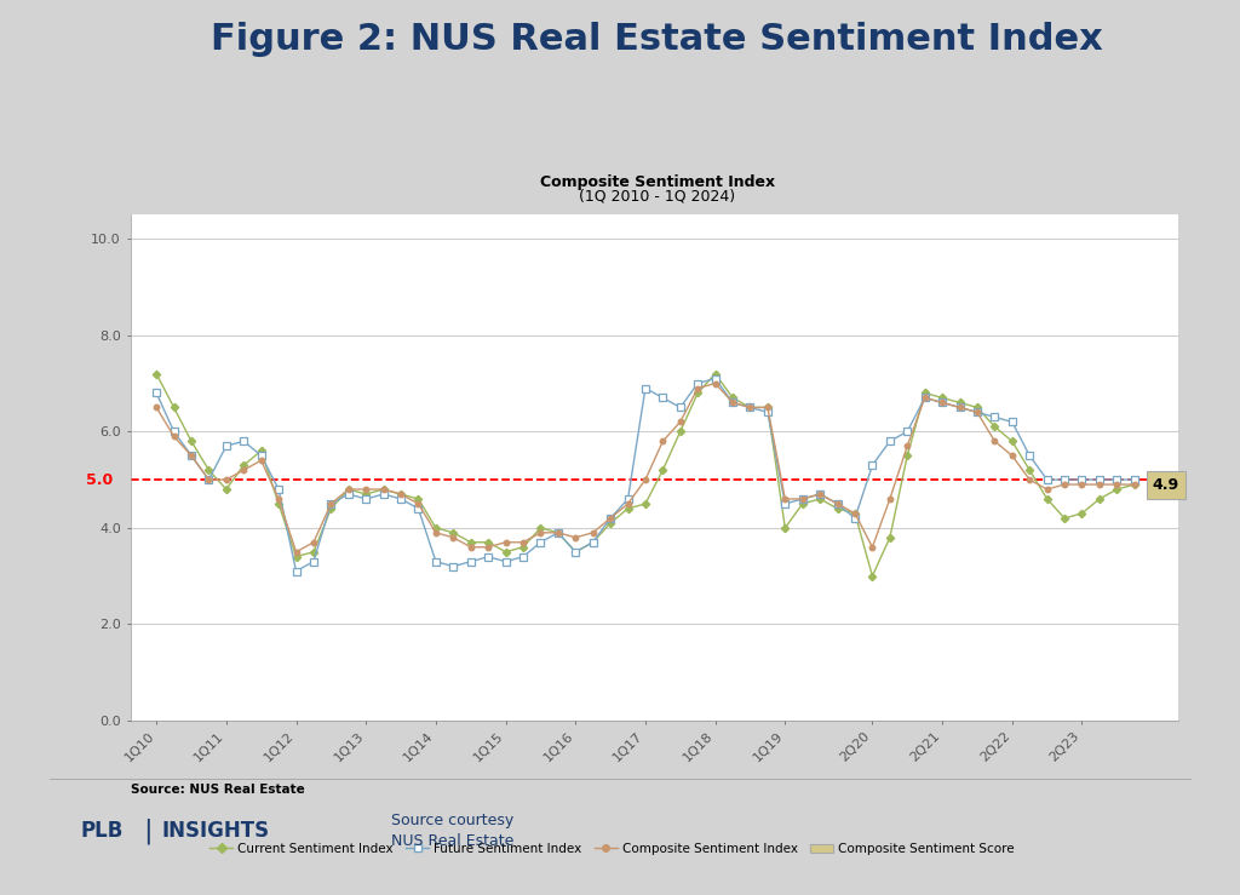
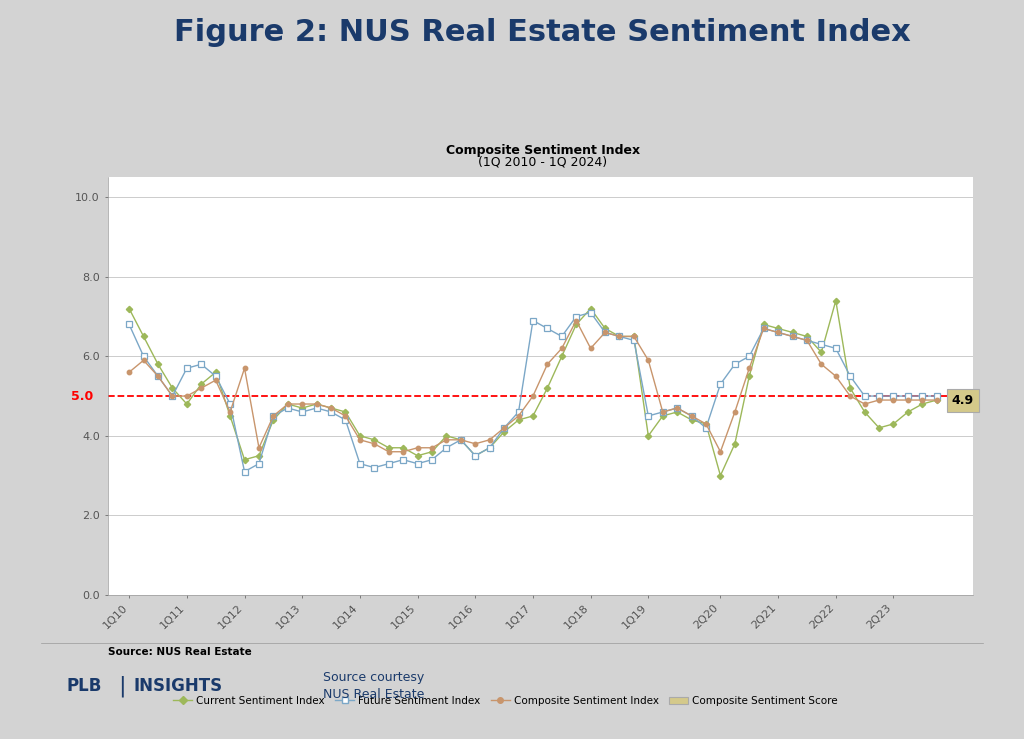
Composite Sentiment Index/1Q10: 6.5 -> 5.6
Composite Sentiment Index/1Q12: 3.5 -> 5.7
Composite Sentiment Index/1Q18: 7.0 -> 6.2
Composite Sentiment Index/1Q19: 4.6 -> 5.9
Current Sentiment Index/2Q22: 5.8 -> 7.4
